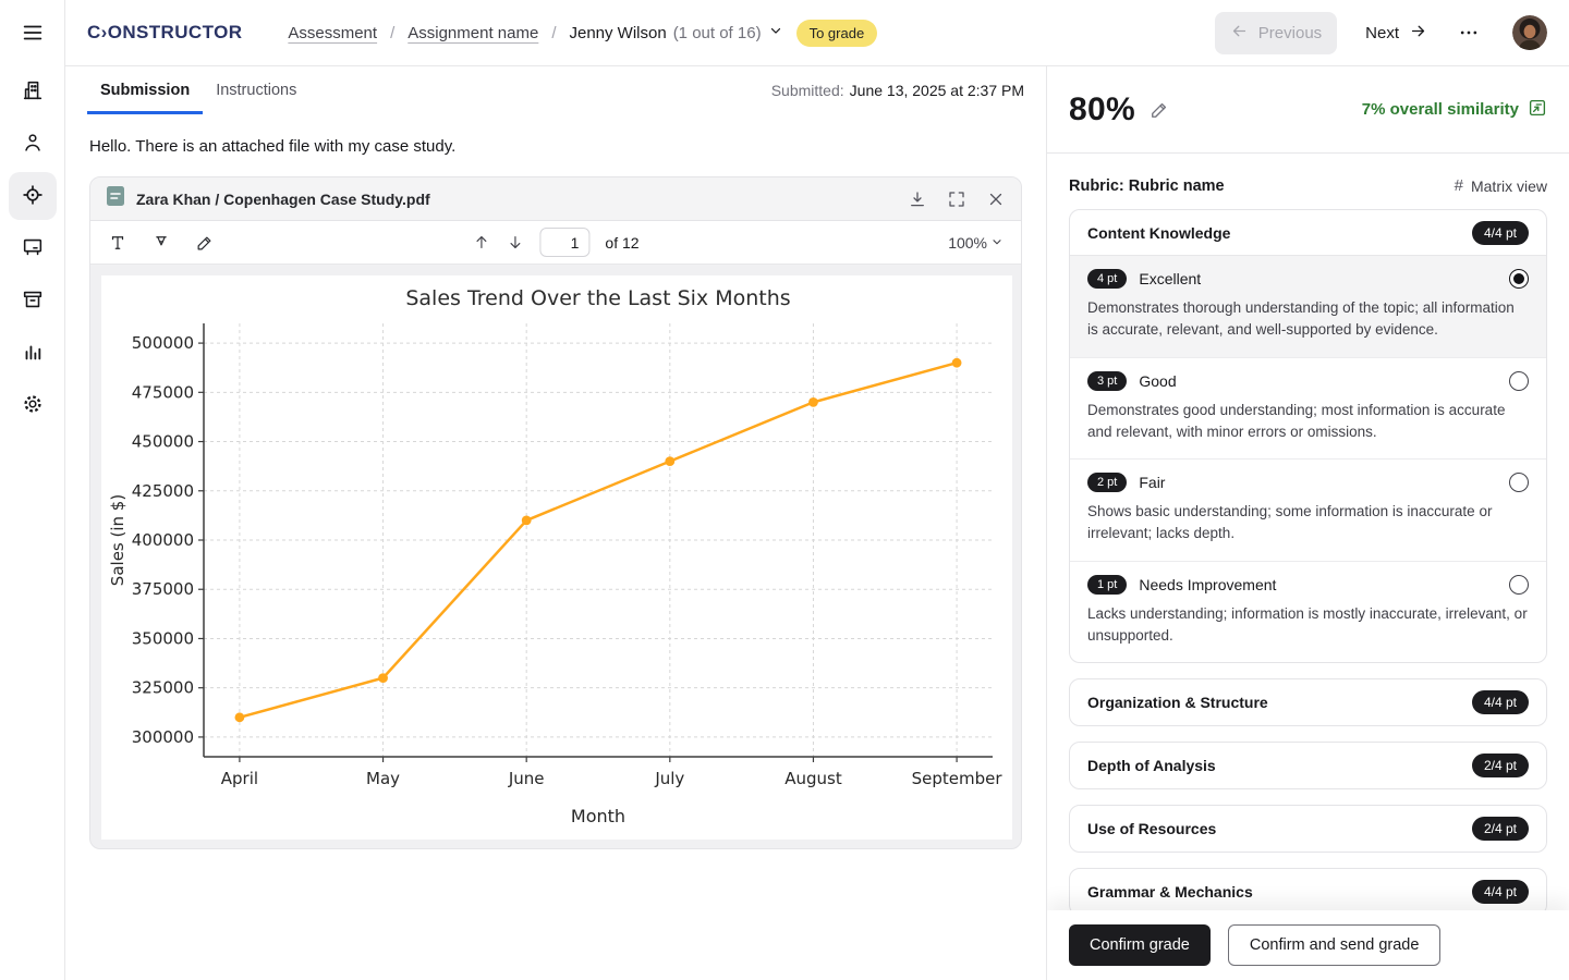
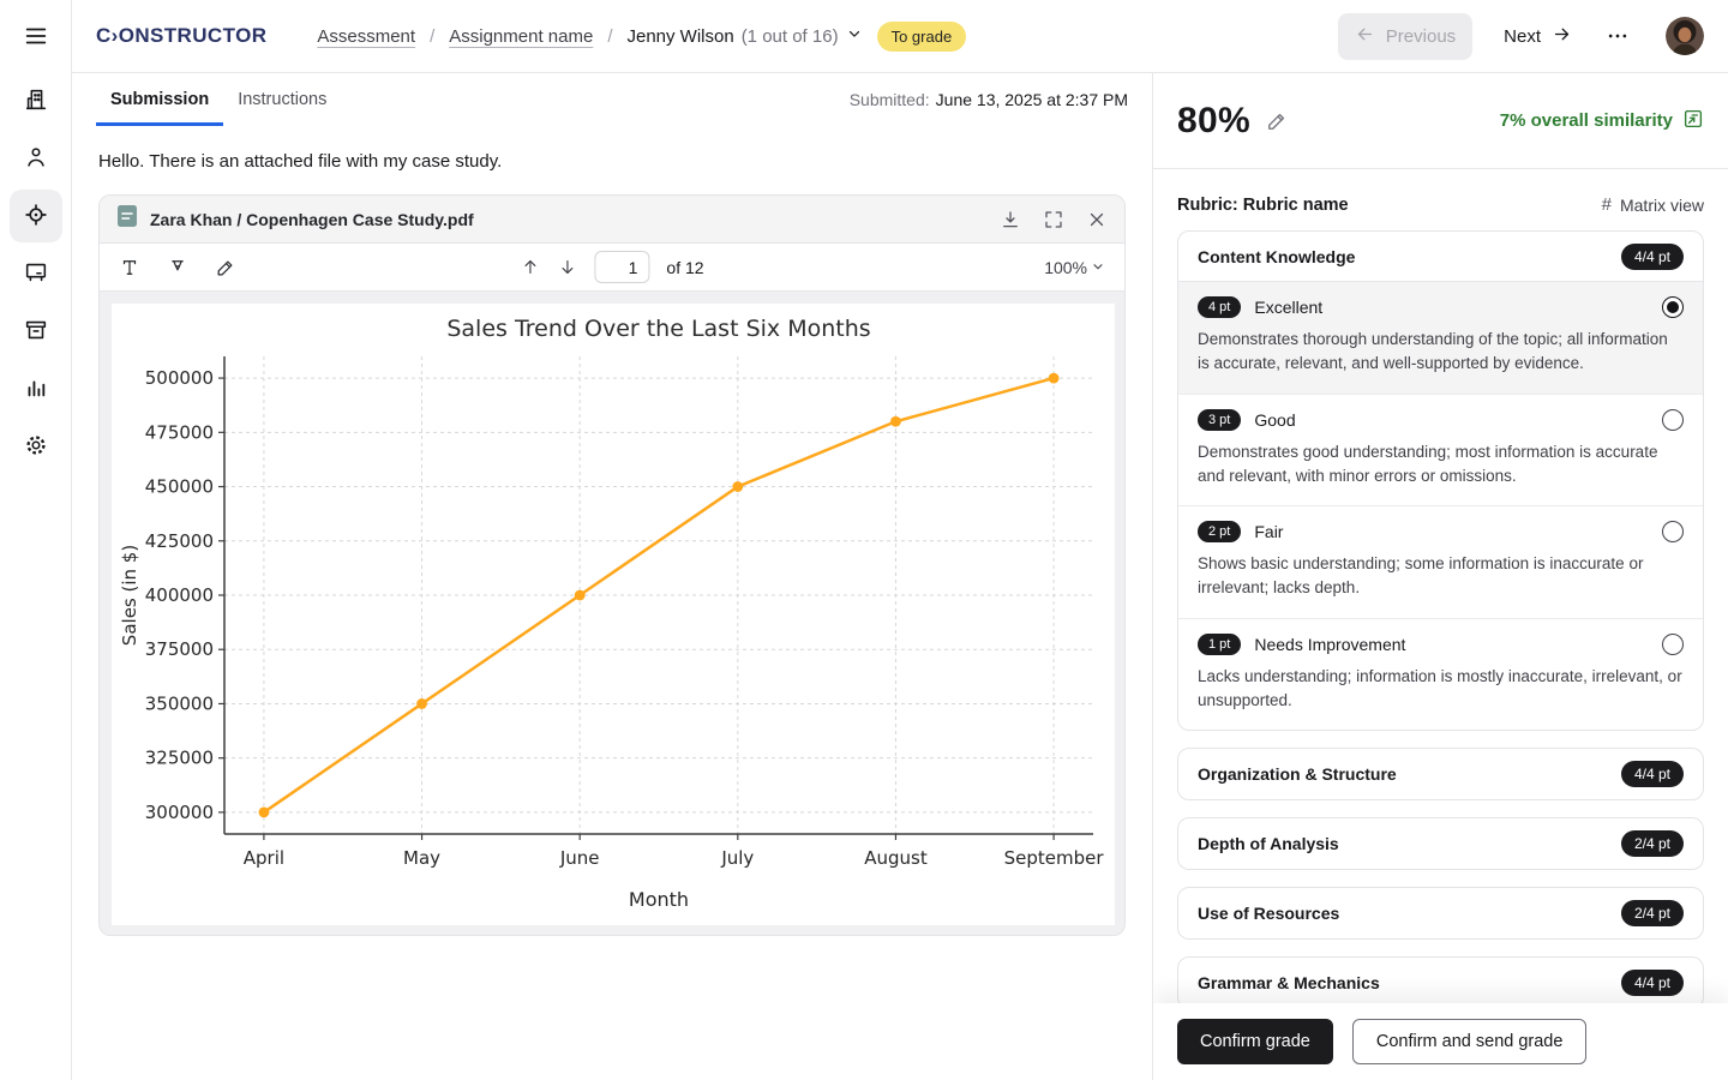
April: 310000 -> 300000
May: 330000 -> 350000
June: 410000 -> 400000
July: 440000 -> 450000
August: 470000 -> 480000
September: 490000 -> 500000
